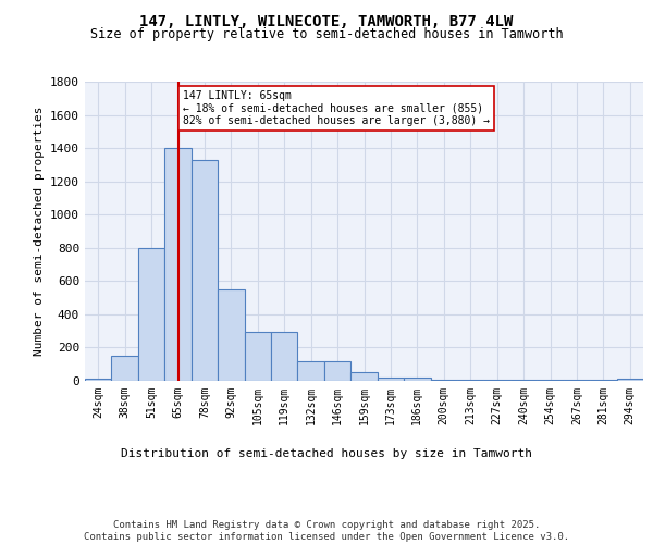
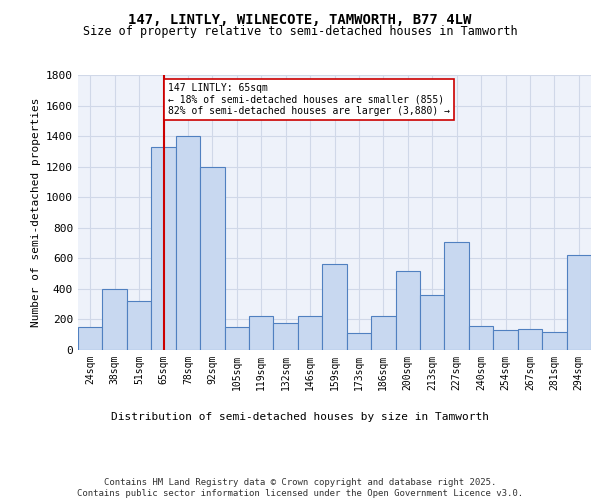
24sqm: 20 -> 150
38sqm: 150 -> 400
51sqm: 800 -> 320
65sqm: 1400 -> 1330
78sqm: 1330 -> 1400
92sqm: 550 -> 1200
105sqm: 300 -> 150
119sqm: 300 -> 220
132sqm: 120 -> 180
146sqm: 120 -> 220
159sqm: 50 -> 560
173sqm: 20 -> 110
186sqm: 20 -> 220
200sqm: 0 -> 520
213sqm: 0 -> 360
227sqm: 0 -> 710
240sqm: 0 -> 160
254sqm: 0 -> 130
267sqm: 0 -> 140
281sqm: 0 -> 120
294sqm: 10 -> 620
